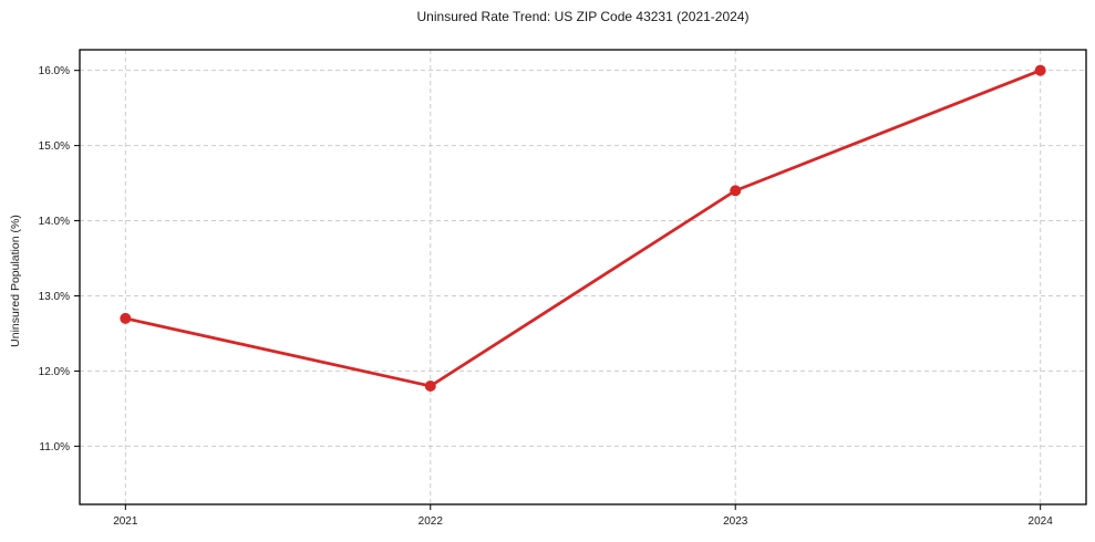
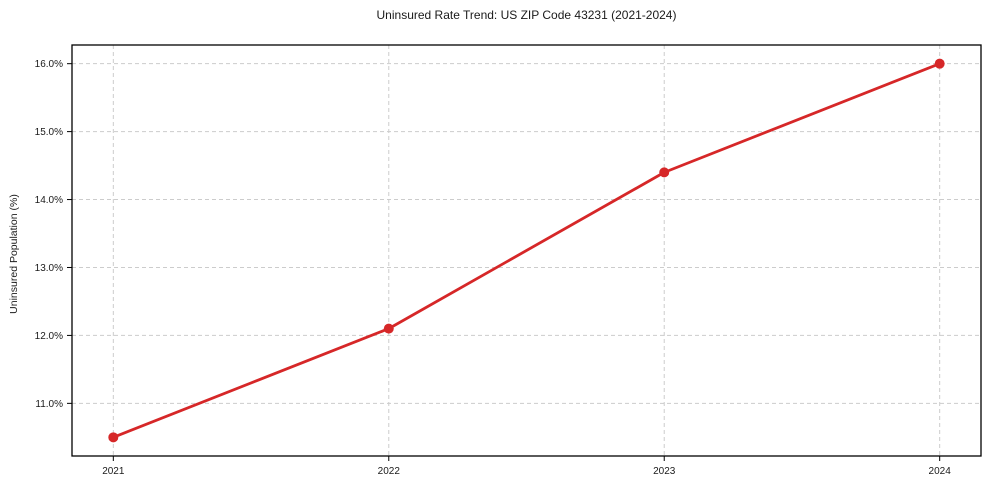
2021: 12.7% -> 10.5%
2022: 11.8% -> 12.1%
